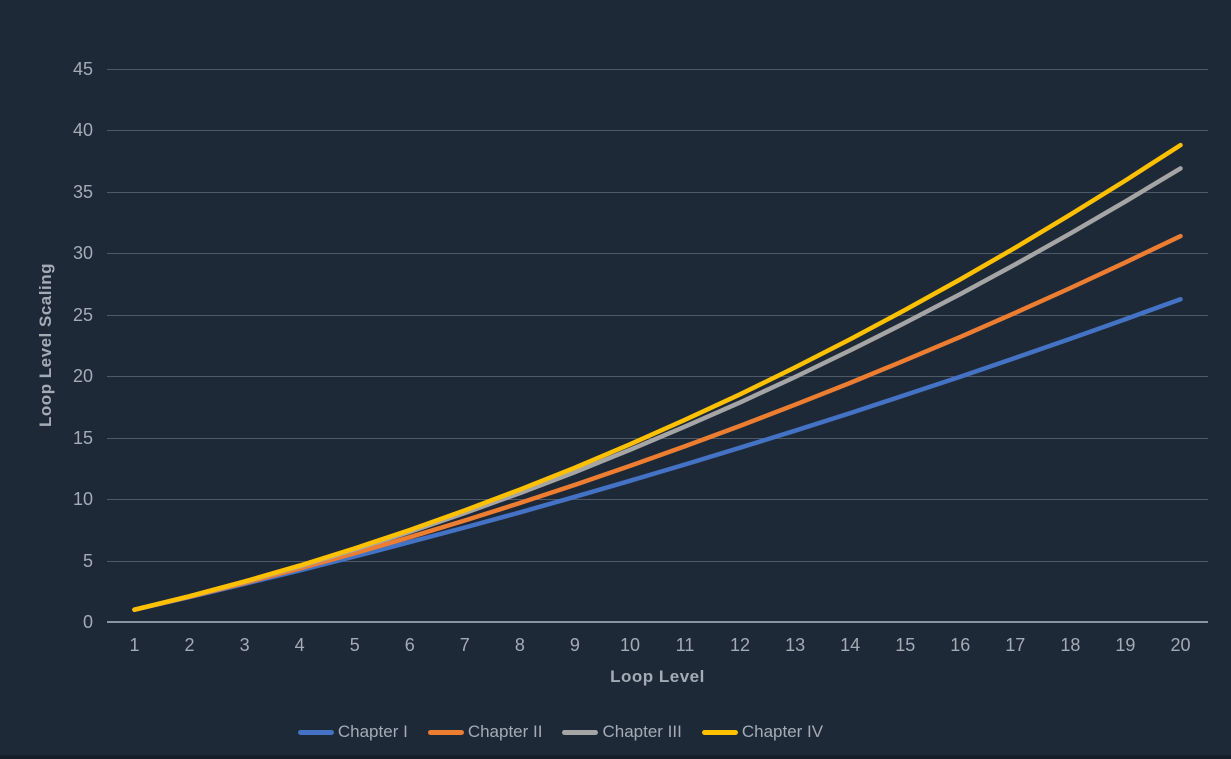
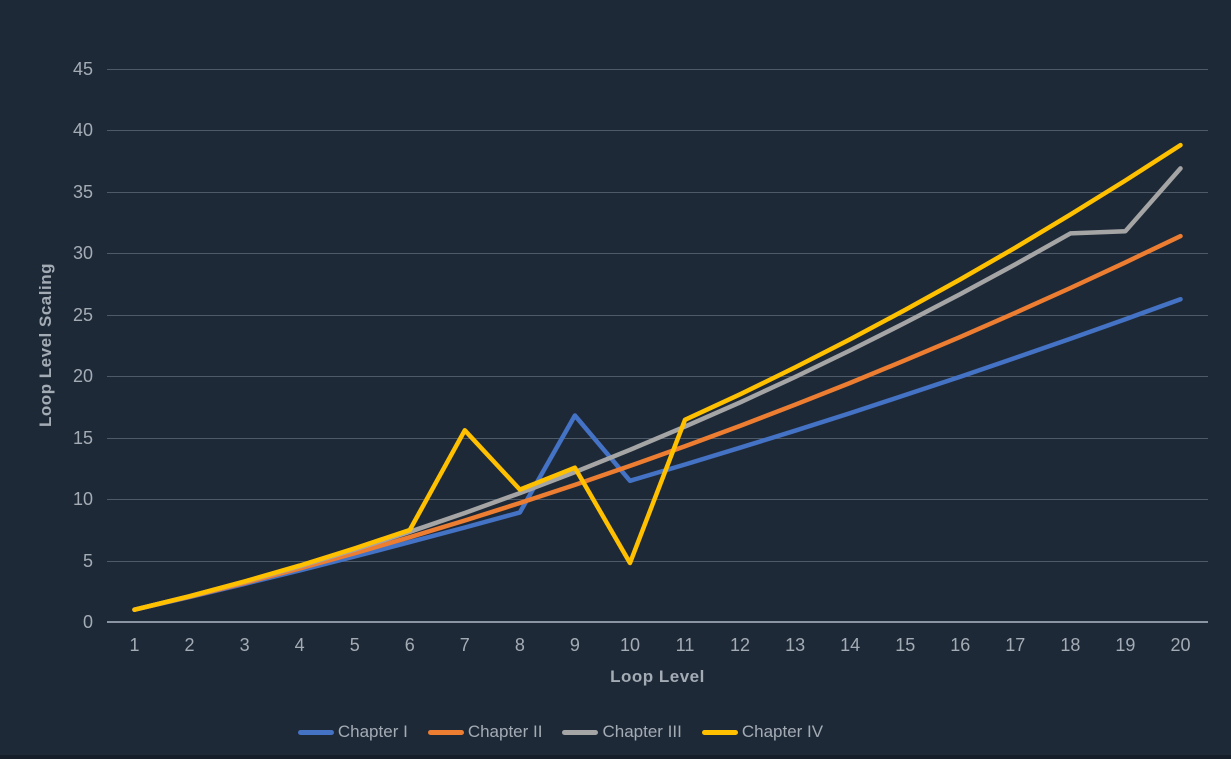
Chapter IV/7: 9.1 -> 15.6
Chapter I/9: 10.2 -> 16.8
Chapter IV/10: 14.5 -> 4.8
Chapter III/19: 34.2 -> 31.8
